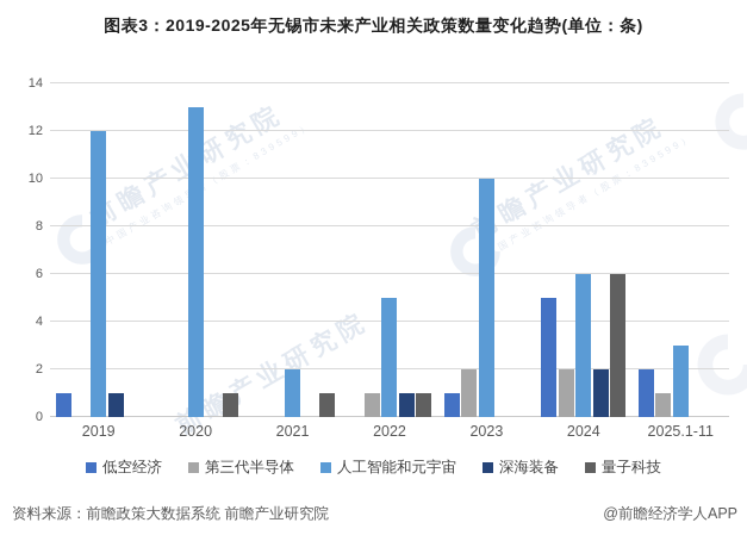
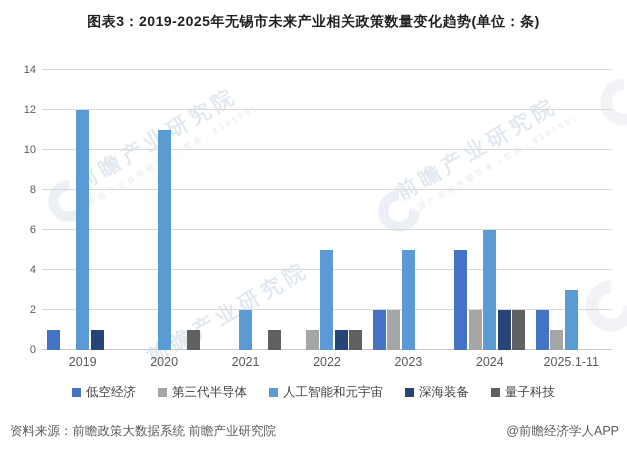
人工智能和元宇宙/2020: 13 -> 11
低空经济/2023: 1 -> 2
人工智能和元宇宙/2023: 10 -> 5
量子科技/2024: 6 -> 2
